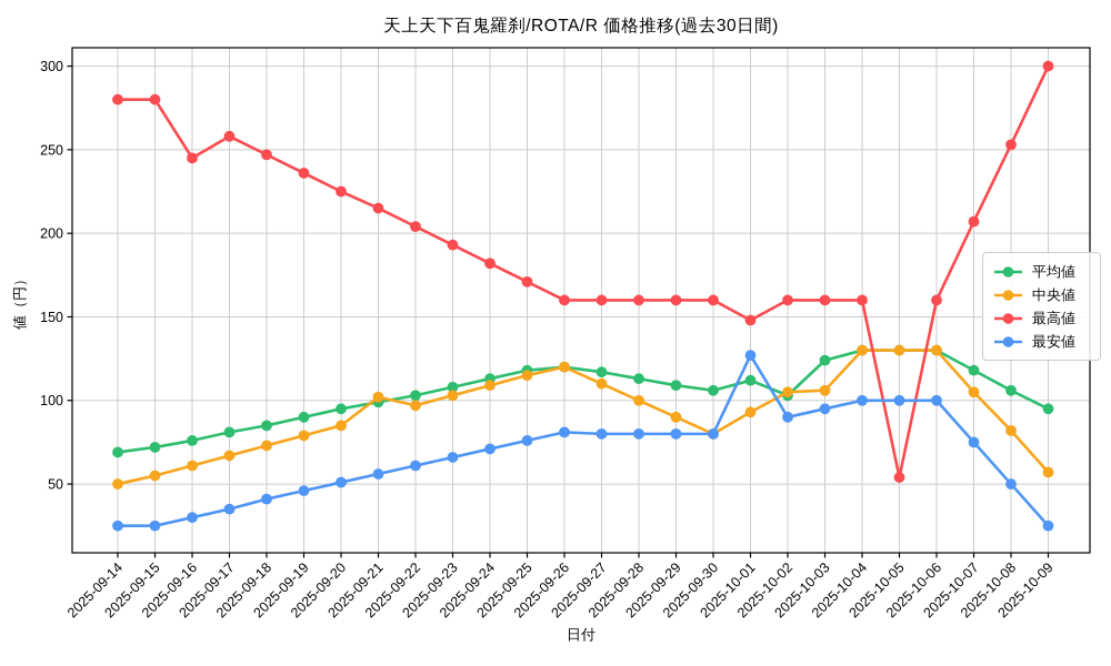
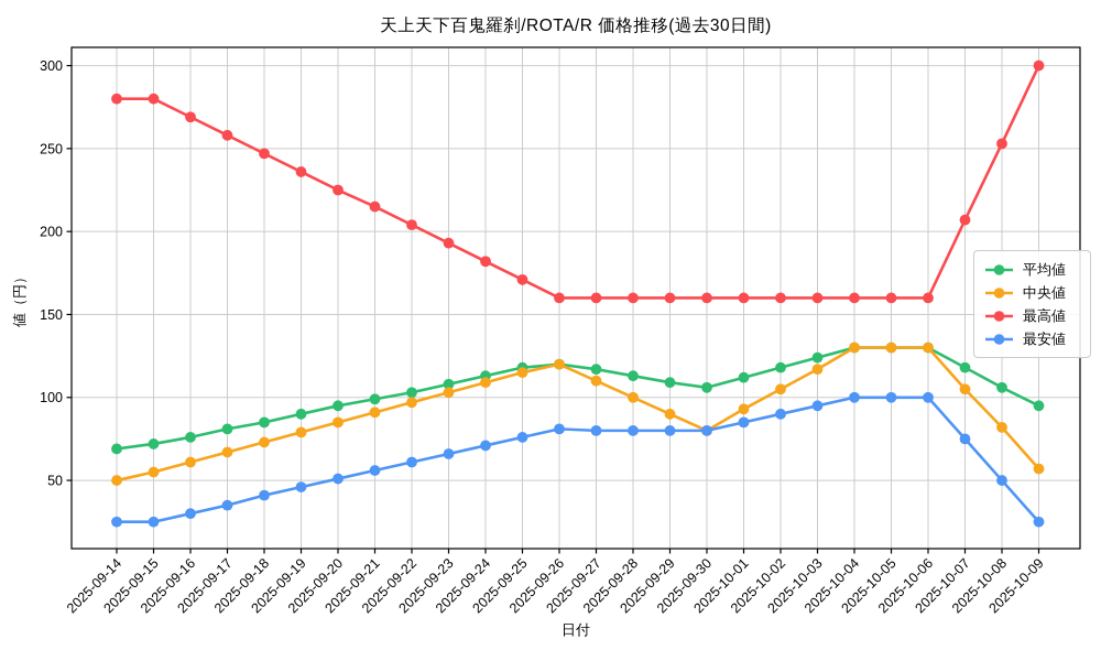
最高値/2025-09-16: 245 -> 269
中央値/2025-09-21: 102 -> 91
最高値/2025-10-01: 148 -> 160
最安値/2025-10-01: 127 -> 85
平均値/2025-10-02: 103 -> 118
中央値/2025-10-03: 106 -> 117
最高値/2025-10-05: 54 -> 160
